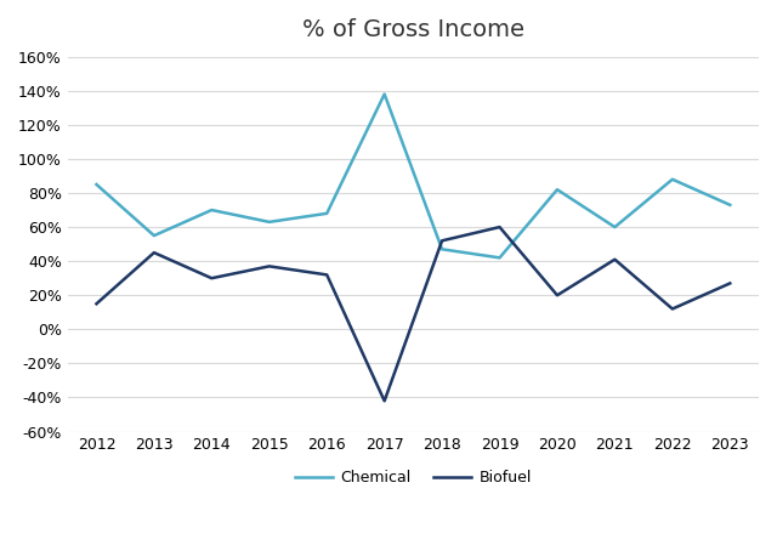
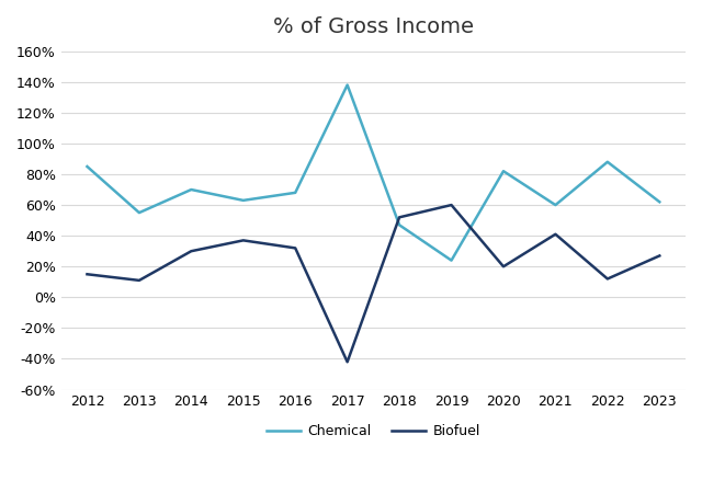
Biofuel/2013: 45% -> 11%
Chemical/2019: 42% -> 24%
Chemical/2023: 73% -> 62%
